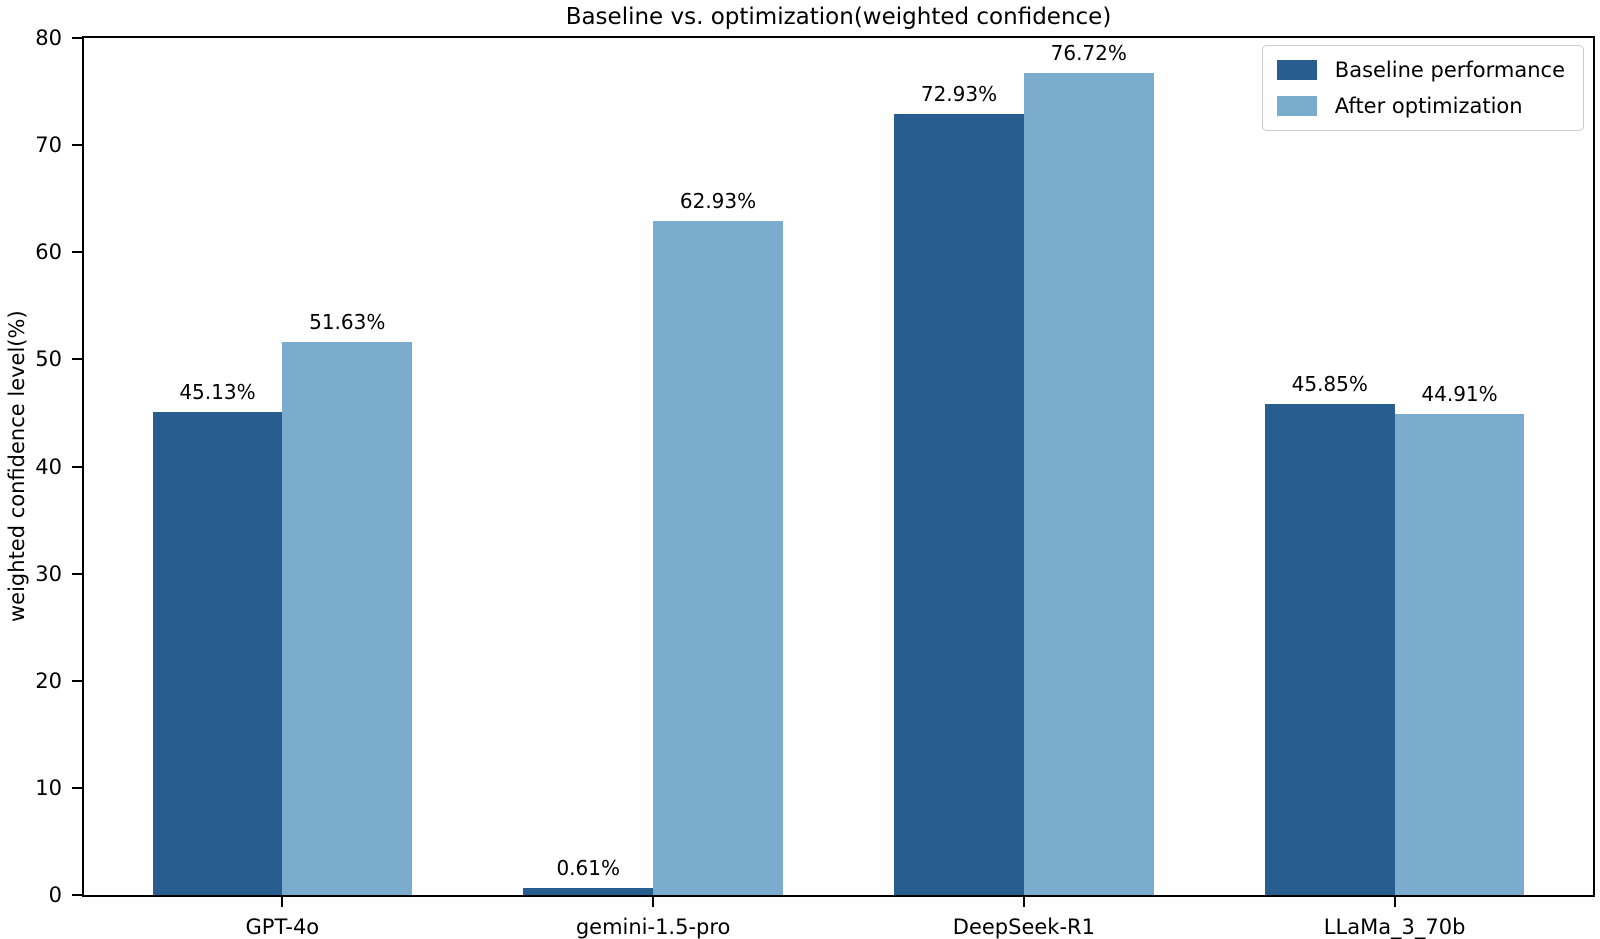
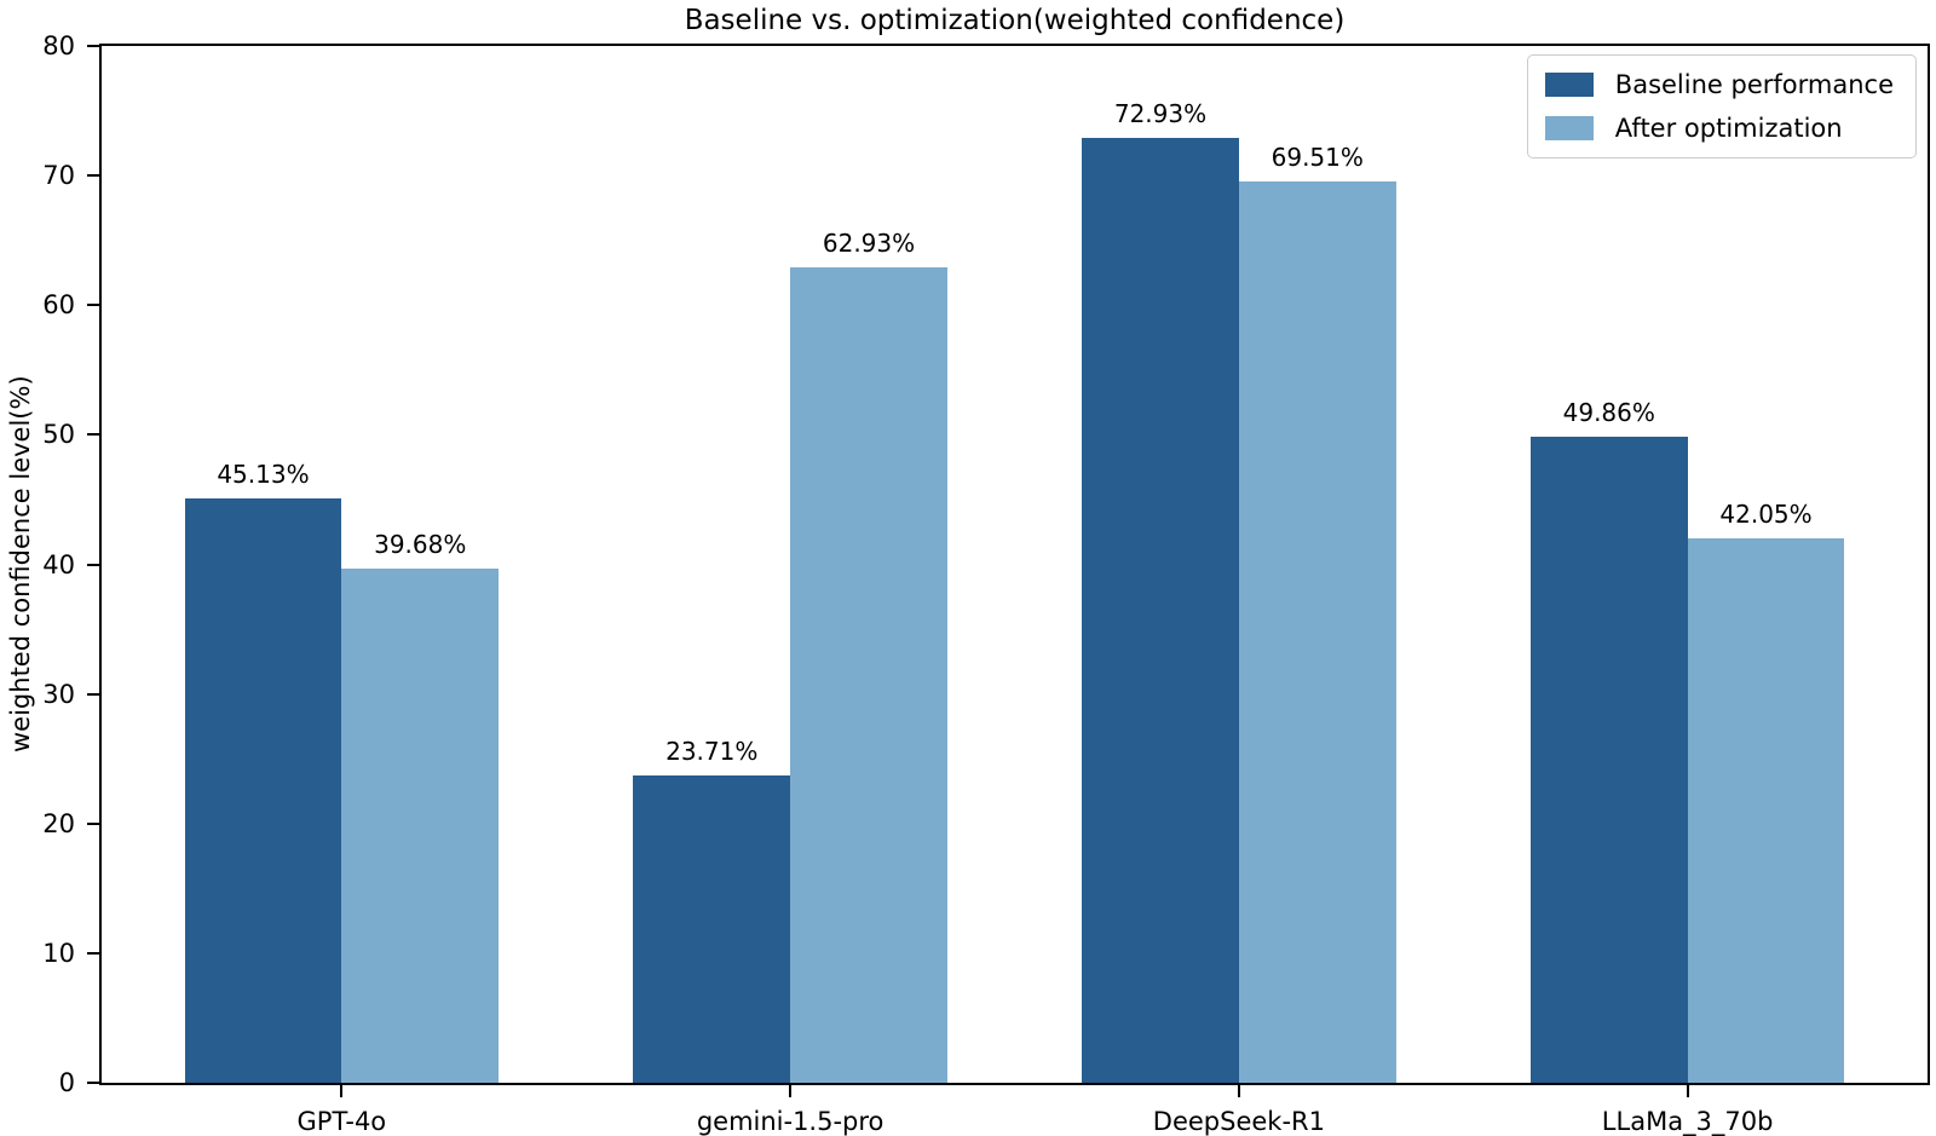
After optimization/GPT-4o: 51.63% -> 39.68%
Baseline performance/gemini-1.5-pro: 0.61% -> 23.71%
After optimization/DeepSeek-R1: 76.72% -> 69.51%
Baseline performance/LLaMa_3_70b: 45.85% -> 49.86%
After optimization/LLaMa_3_70b: 44.91% -> 42.05%
